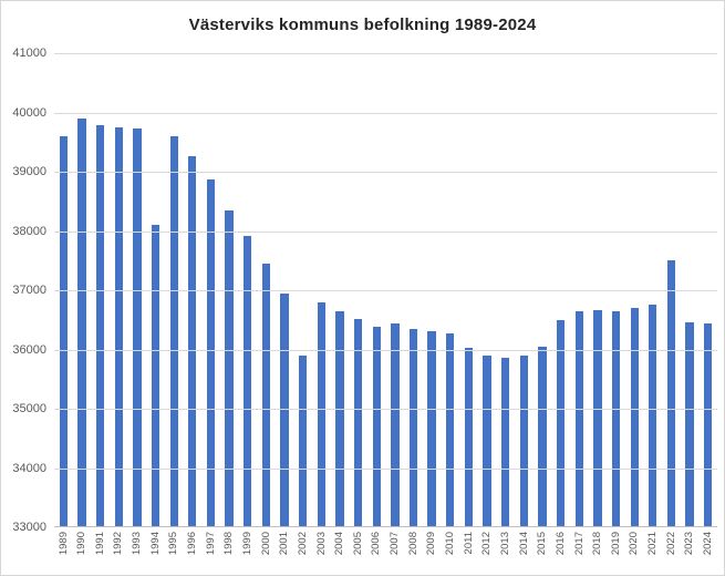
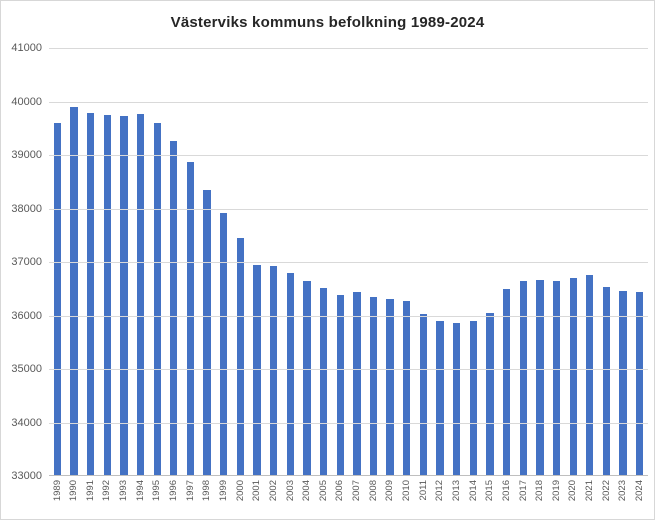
1994: 38100 -> 39800
2002: 35900 -> 36900
2022: 37500 -> 36500
